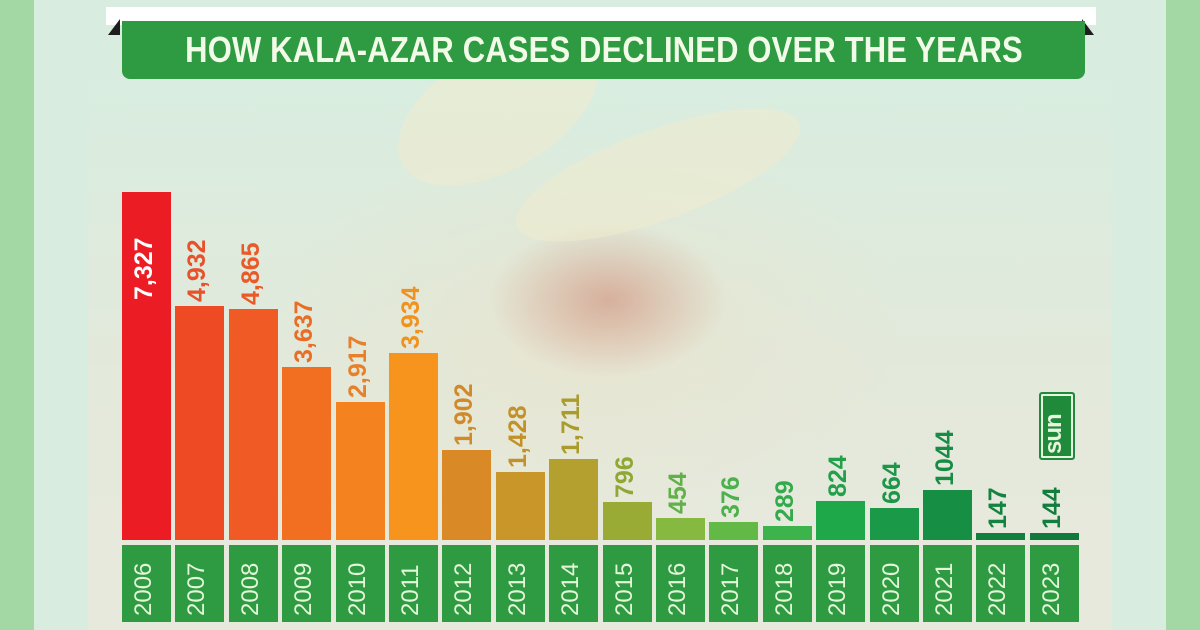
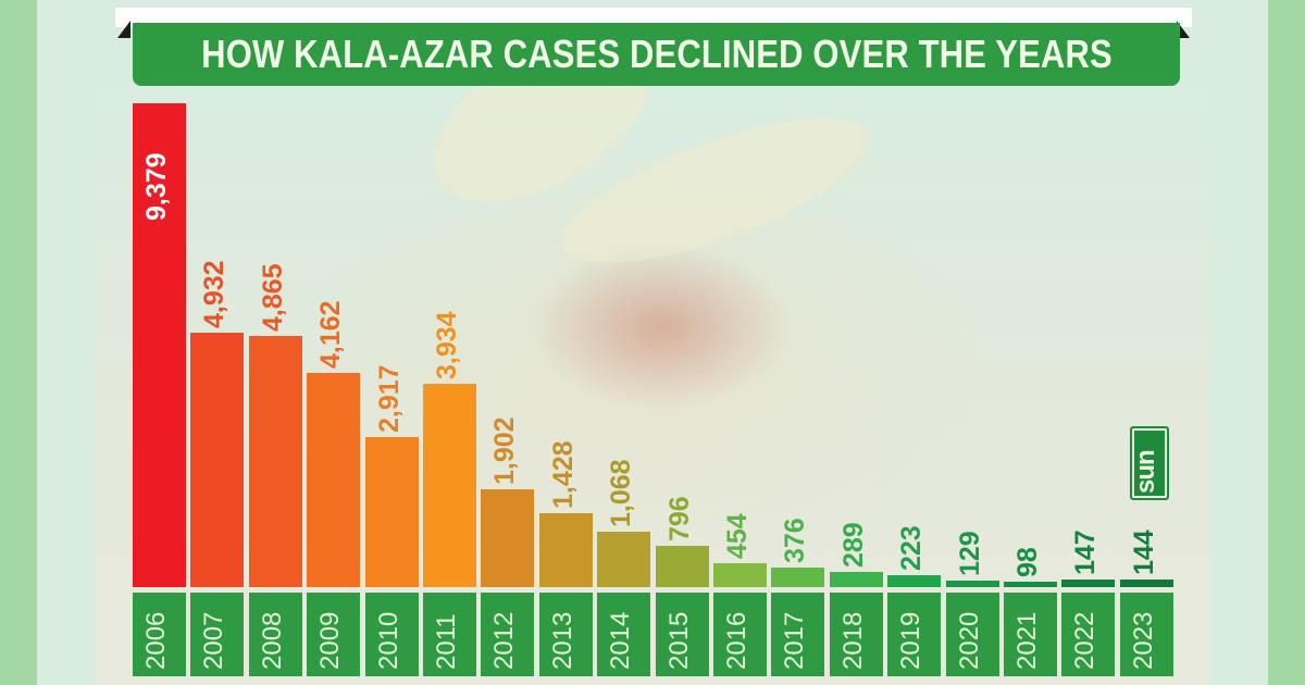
2006: 7,327 -> 9,379
2009: 3,637 -> 4,162
2014: 1,711 -> 1,068
2019: 824 -> 223
2020: 664 -> 129
2021: 1044 -> 98
